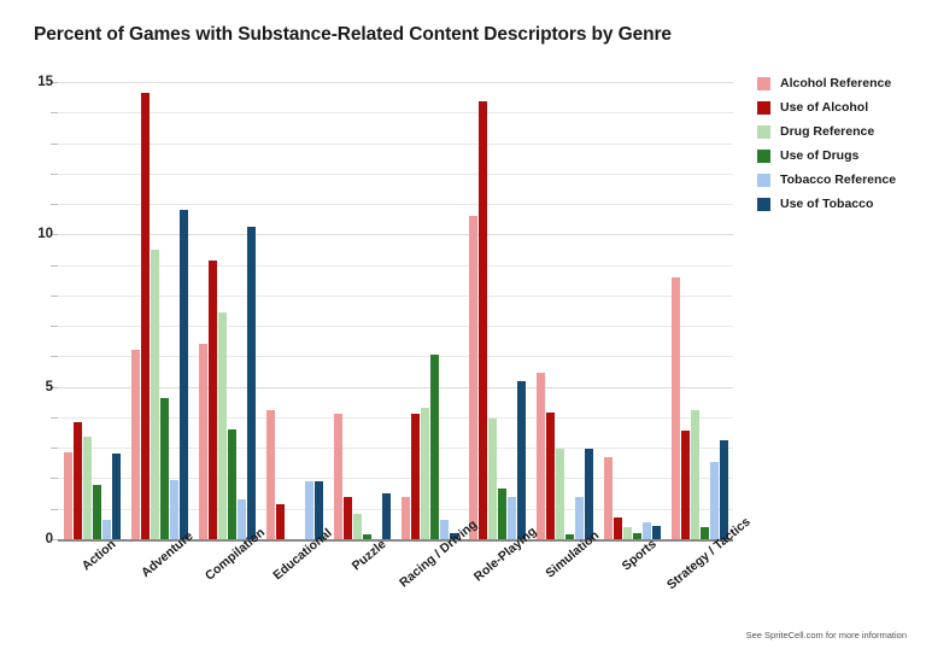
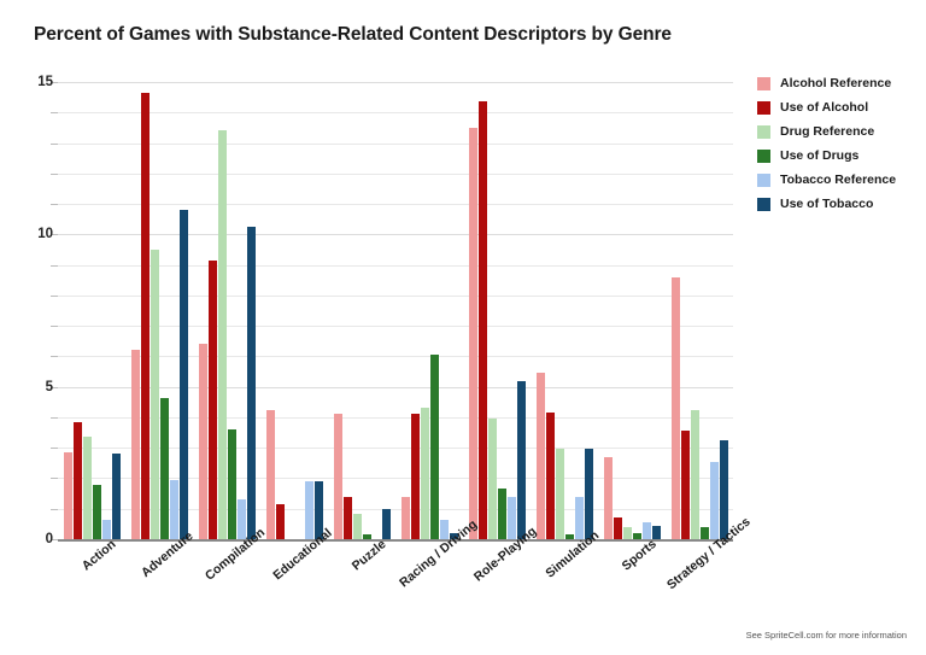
Drug Reference/Compilation: 7.5 -> 13.4
Use of Tobacco/Puzzle: 1.5 -> 1.0
Alcohol Reference/Role-Playing: 10.6 -> 13.5
